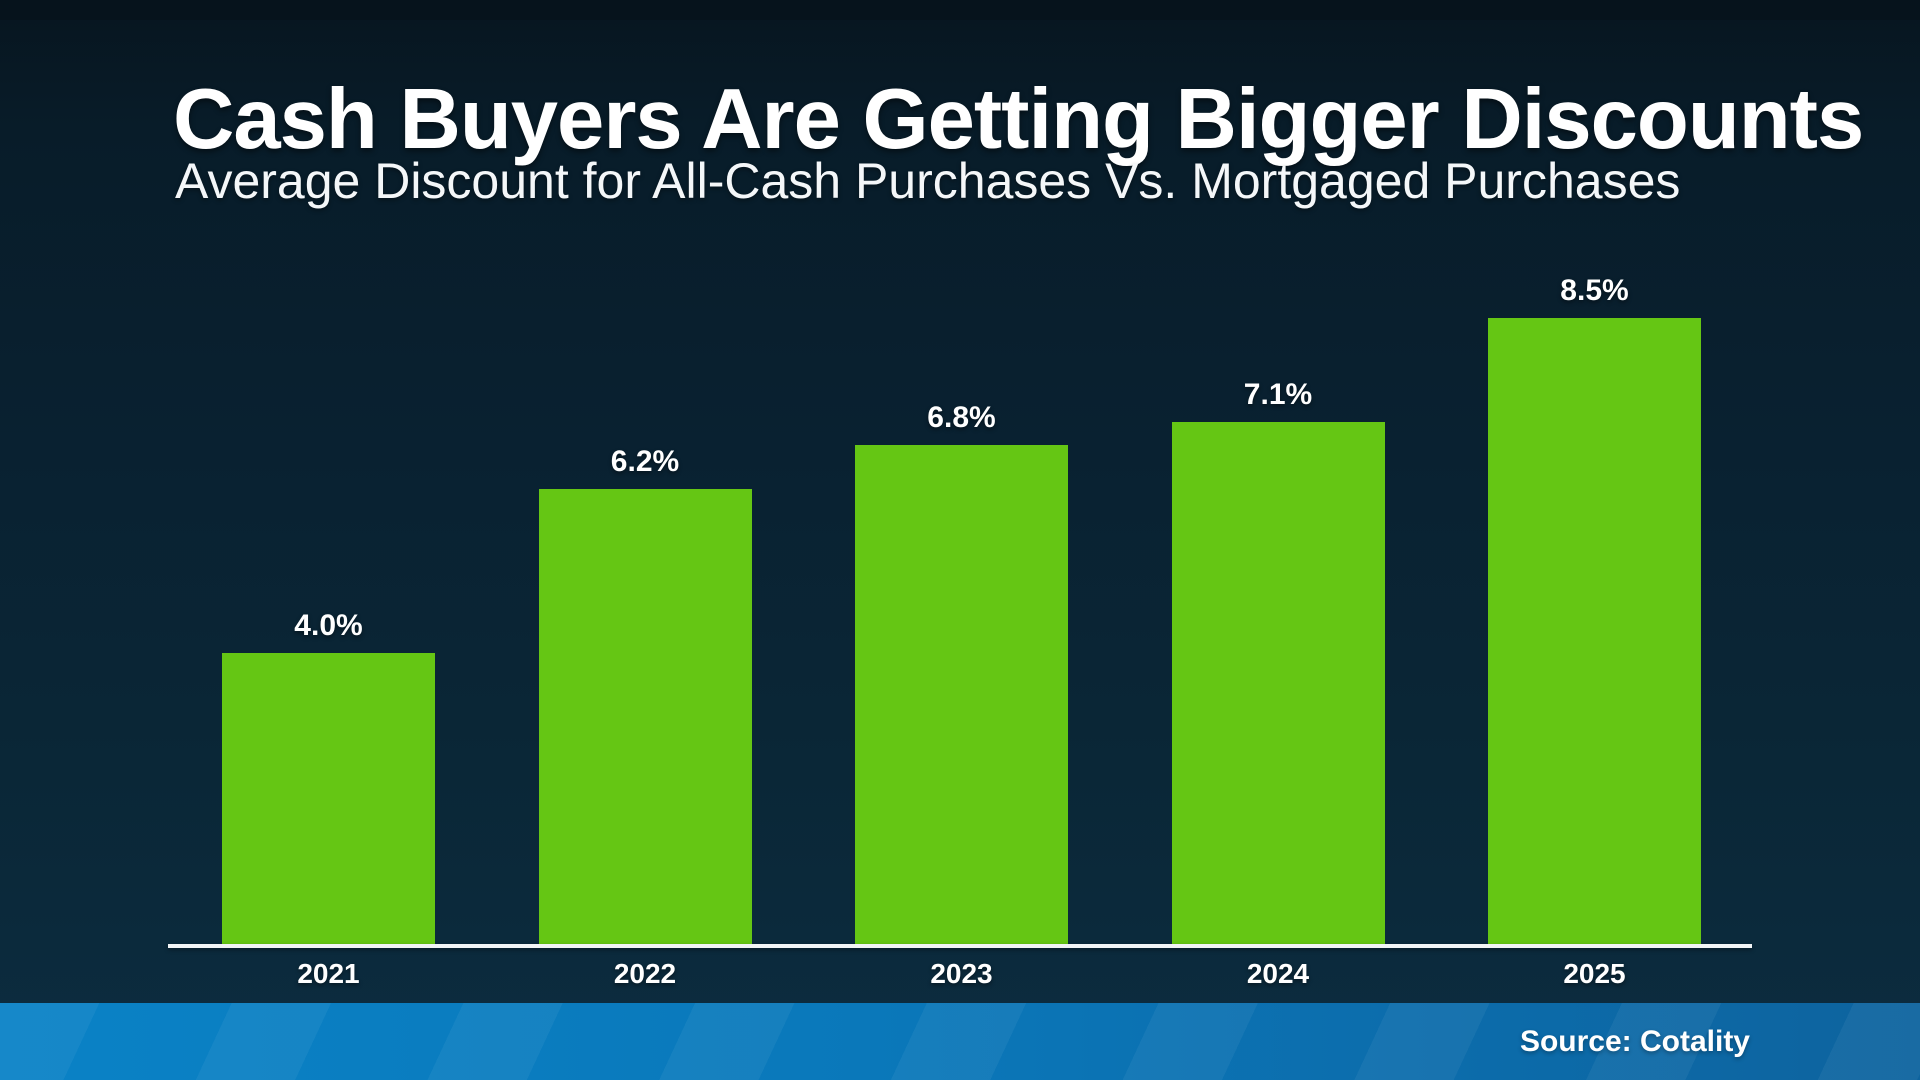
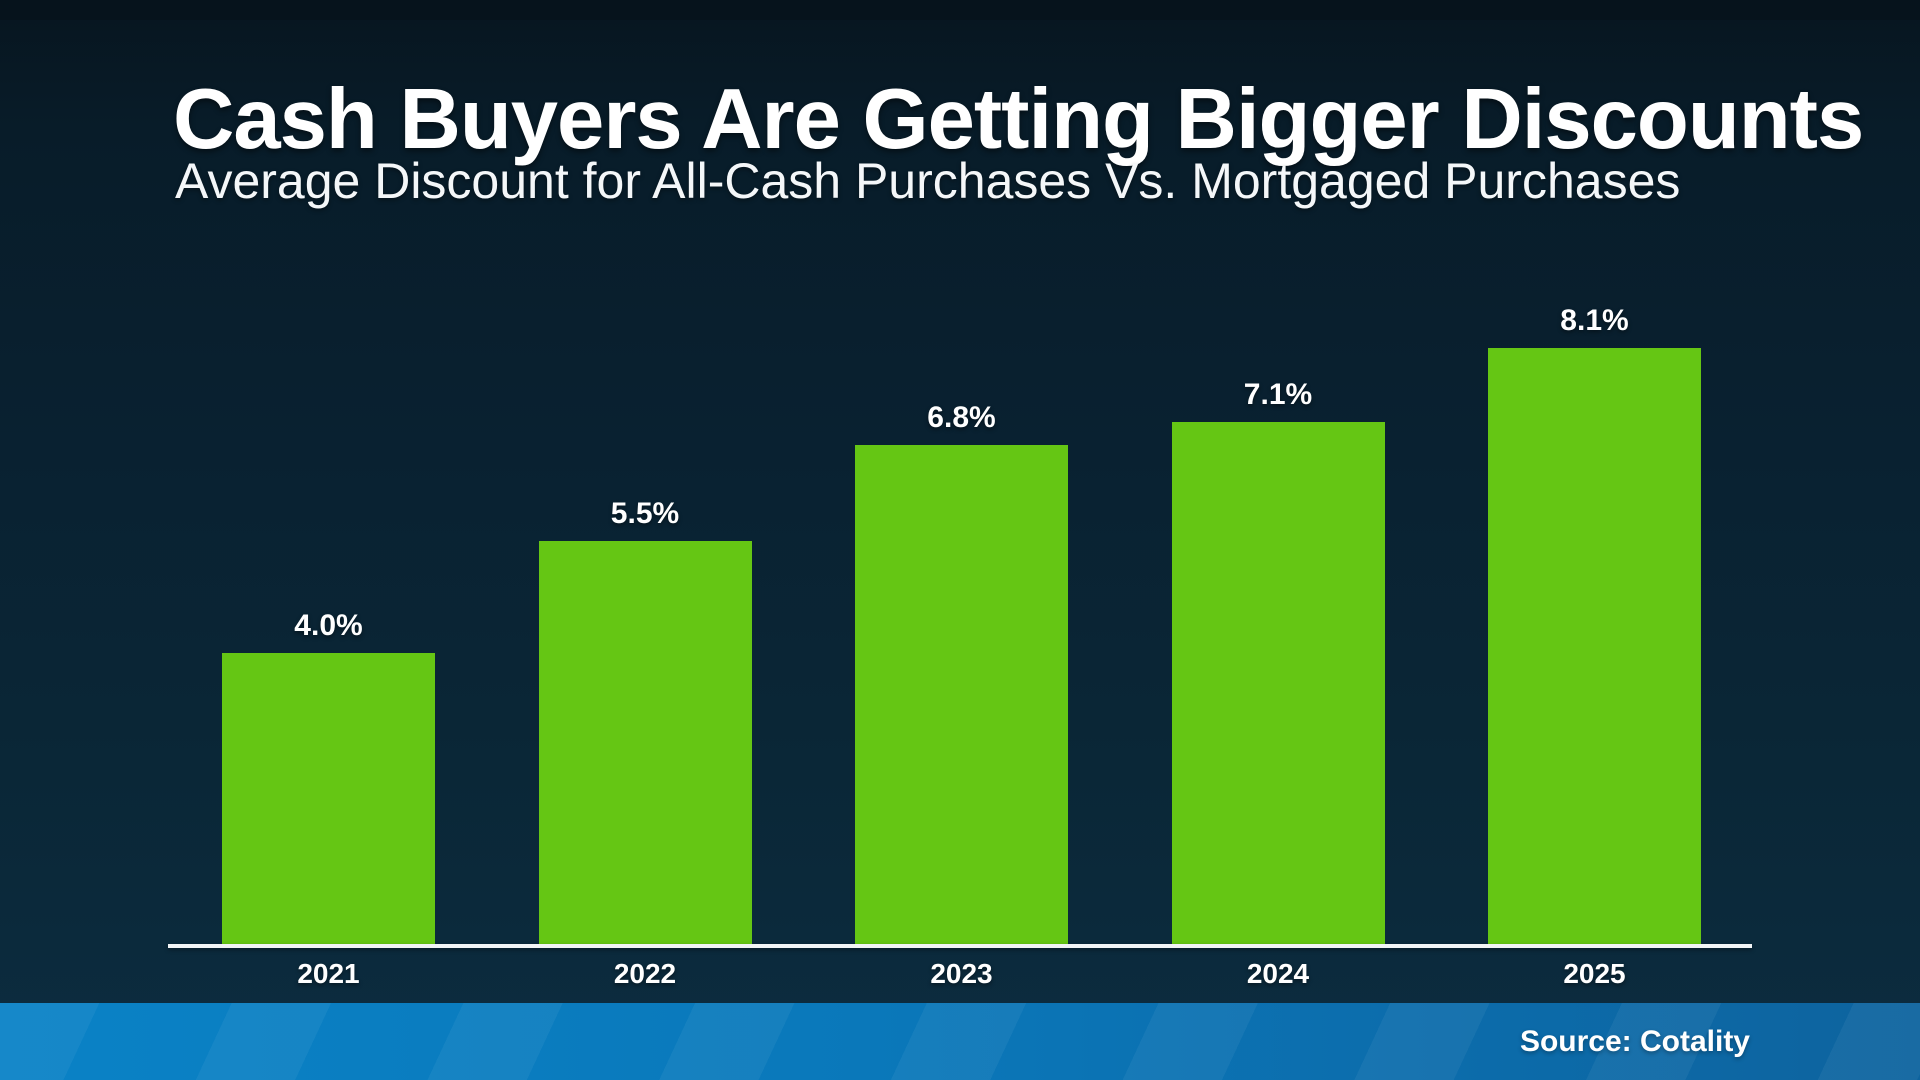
2022: 6.2% -> 5.5%
2025: 8.5% -> 8.1%
